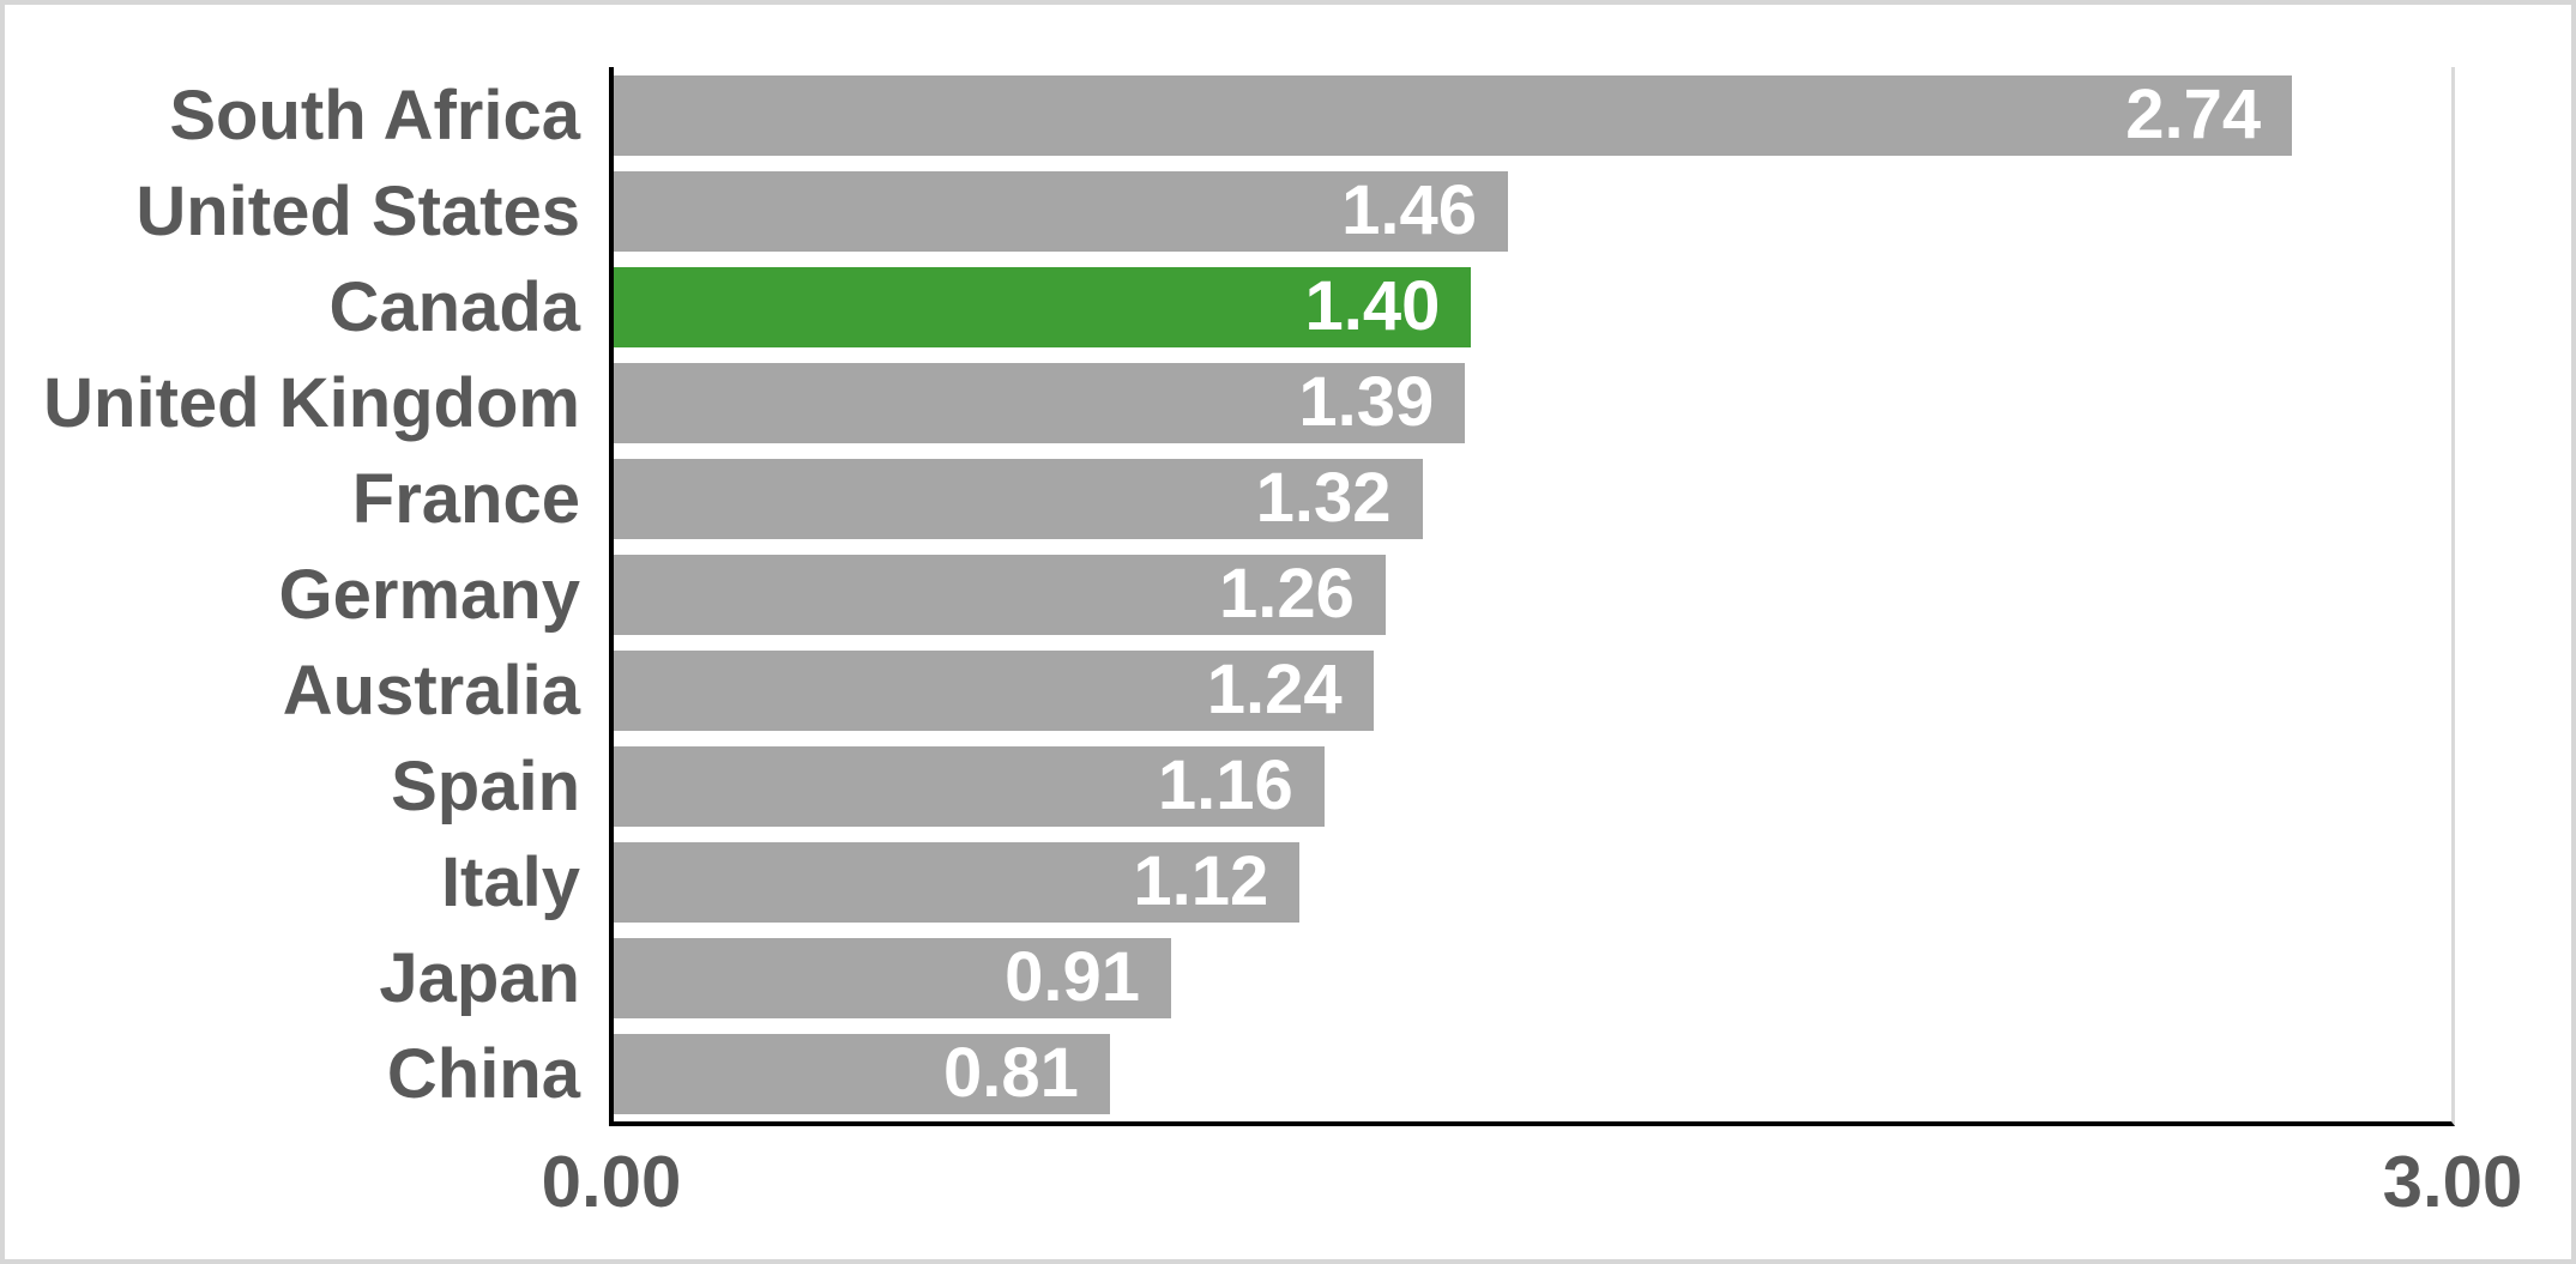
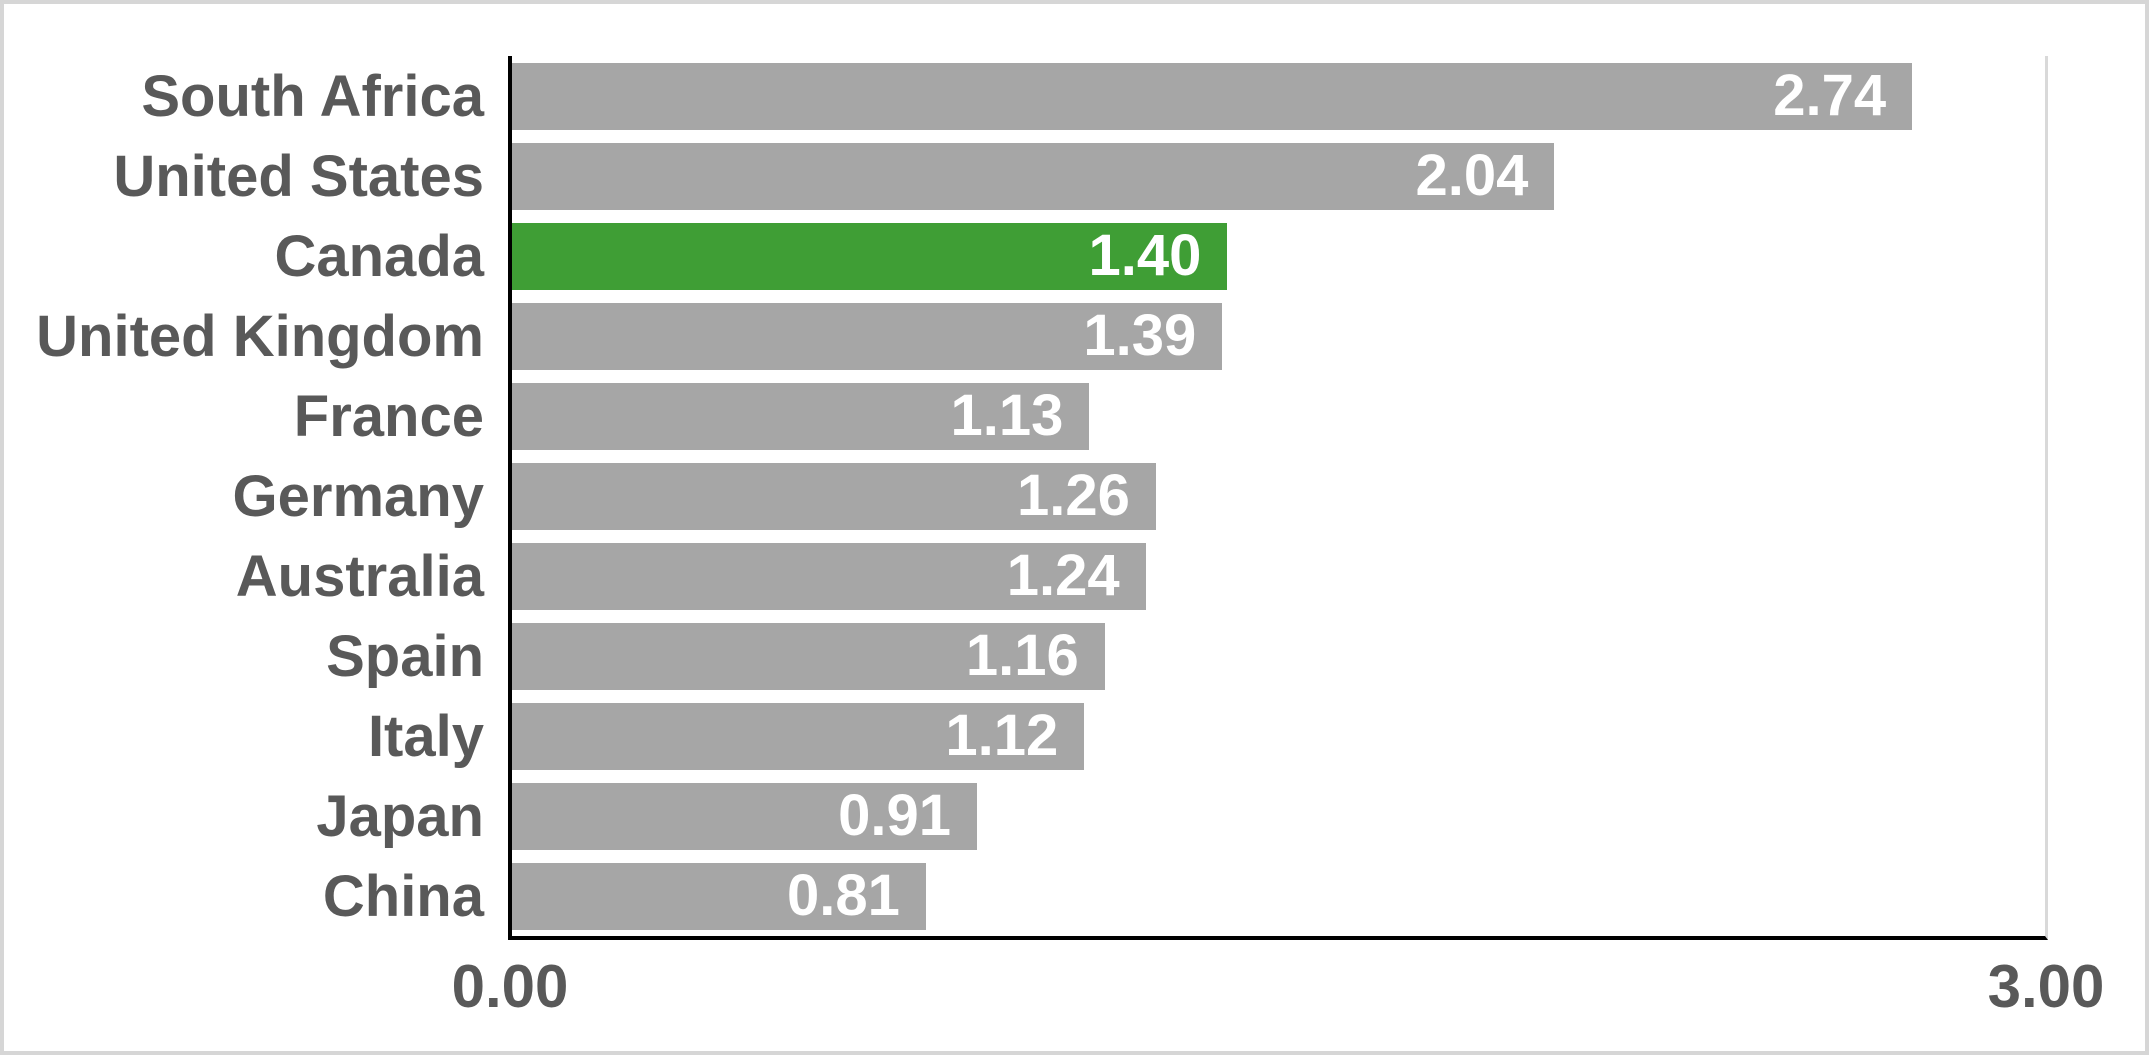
United States: 1.46 -> 2.04
France: 1.32 -> 1.13
